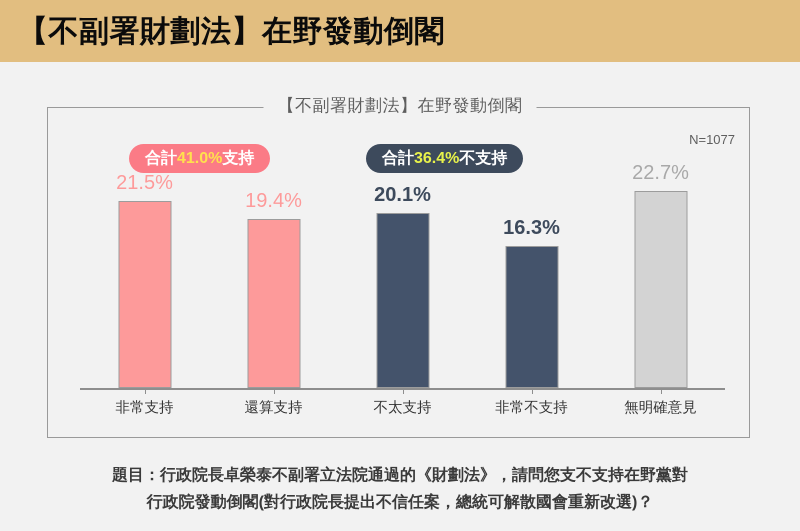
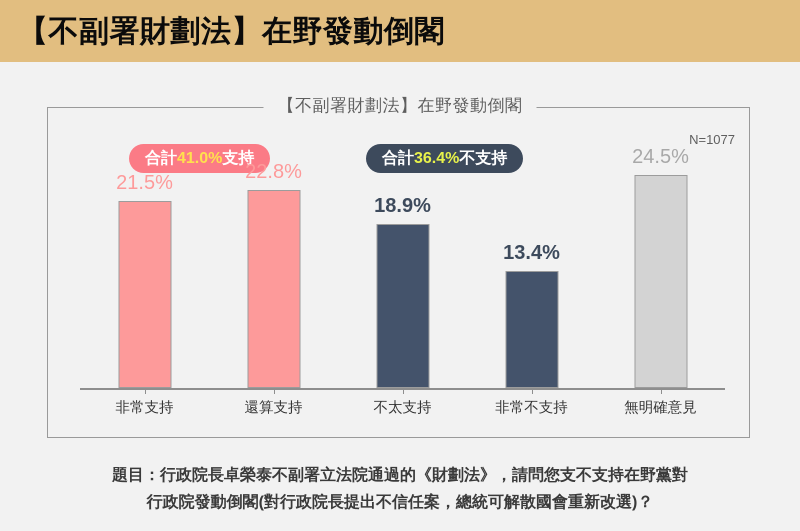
還算支持: 19.4% -> 22.8%
不太支持: 20.1% -> 18.9%
非常不支持: 16.3% -> 13.4%
無明確意見: 22.7% -> 24.5%
